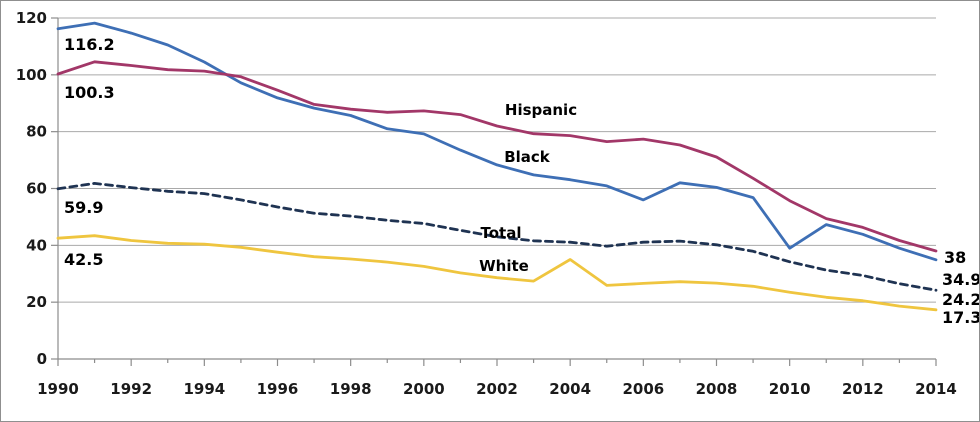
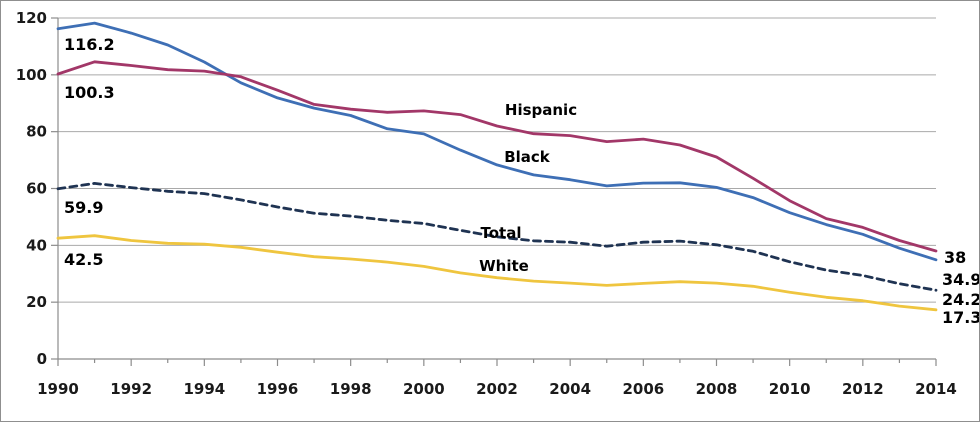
White/2004: 35 -> 27
Black/2006: 56 -> 62
Black/2010: 39 -> 52
